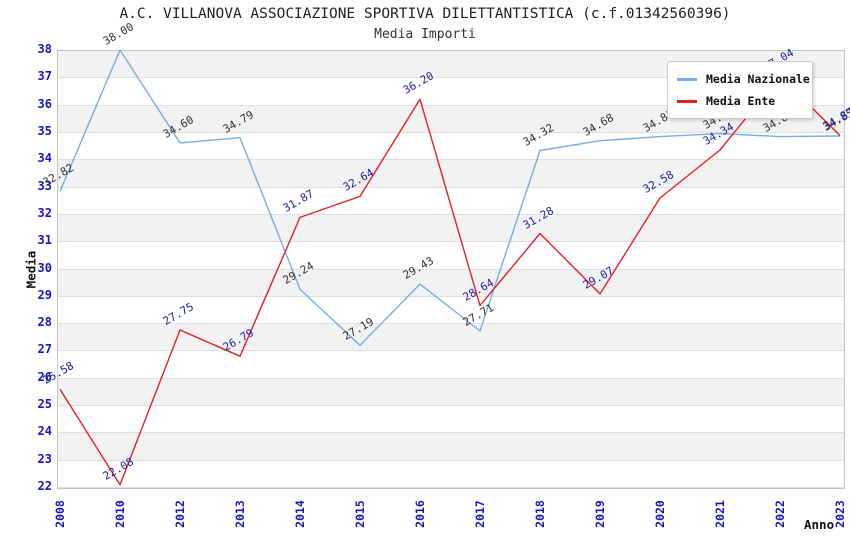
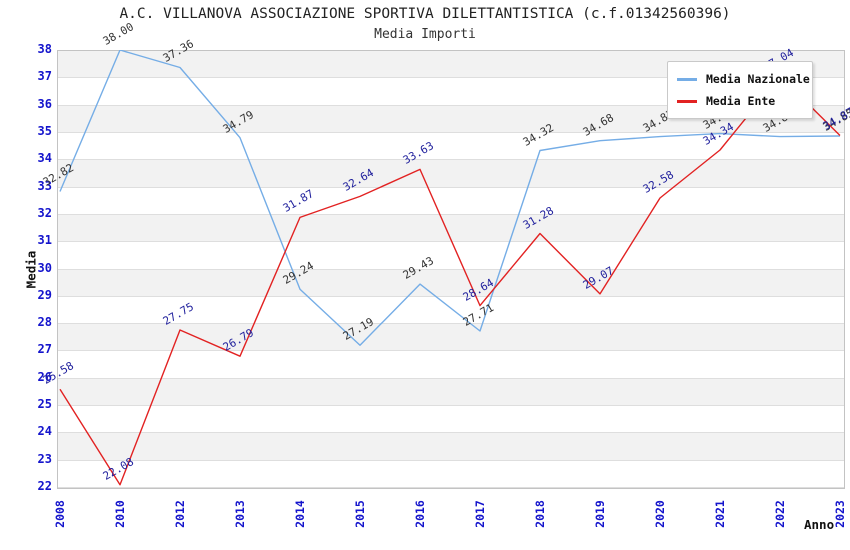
Media Nazionale/2012: 34.60 -> 37.36
Media Ente/2016: 36.20 -> 33.63
